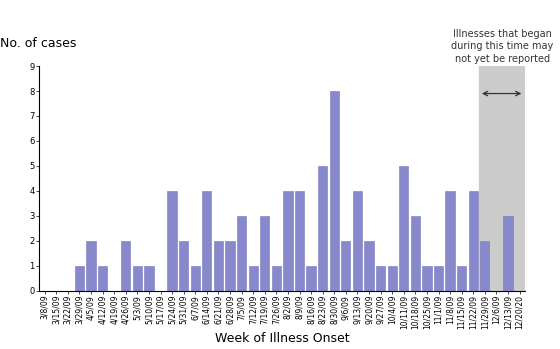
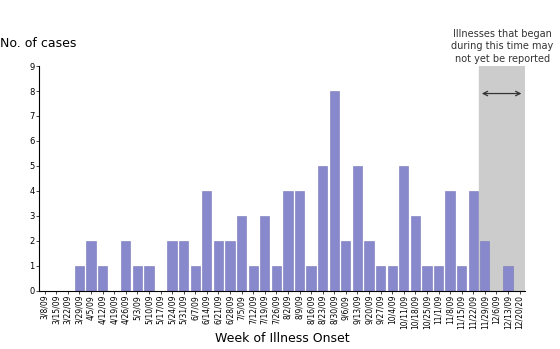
5/24/09: 4 -> 2
9/13/09: 4 -> 5
12/13/09: 3 -> 1
